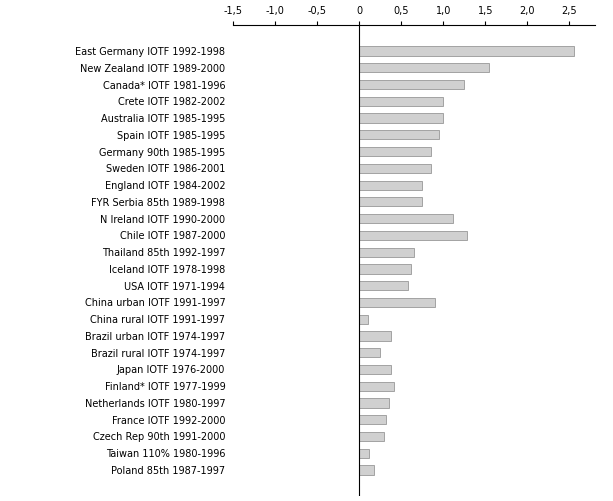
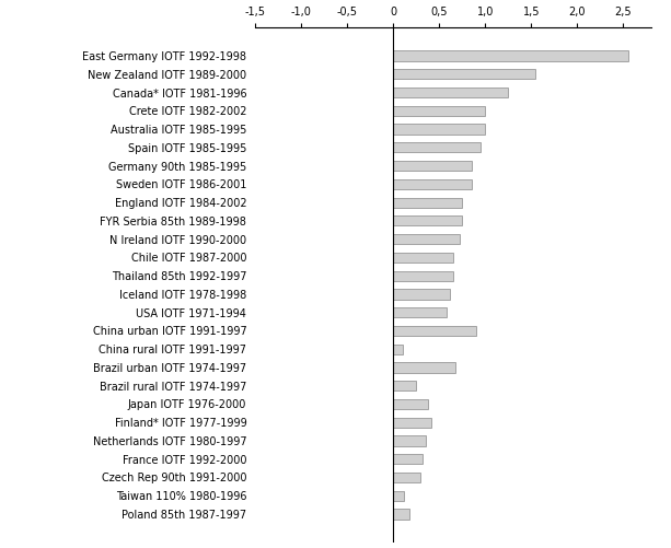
N Ireland IOTF 1990-2000: 1,12 -> 0,72
Chile IOTF 1987-2000: 1,28 -> 0,65
Brazil urban IOTF 1974-1997: 0,38 -> 0,68
